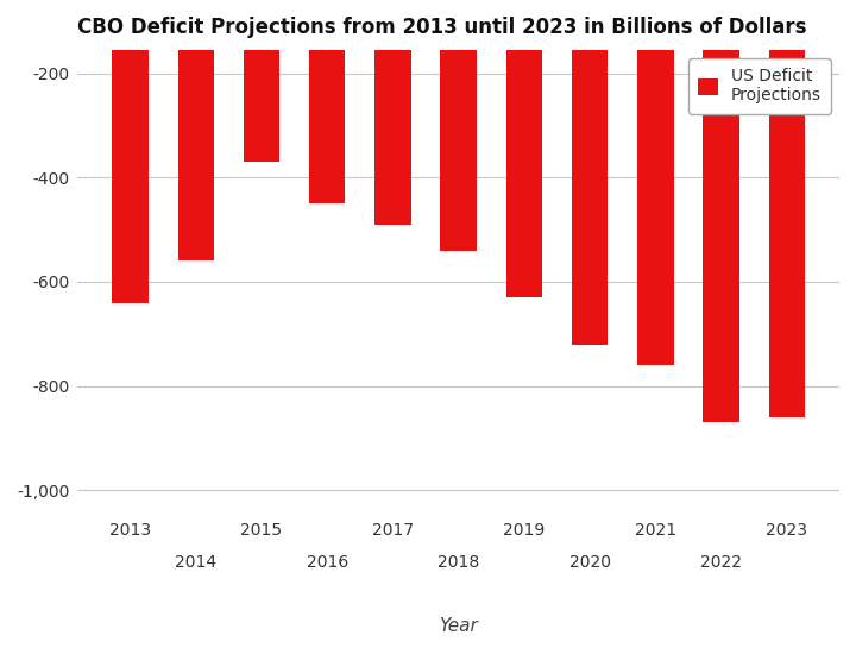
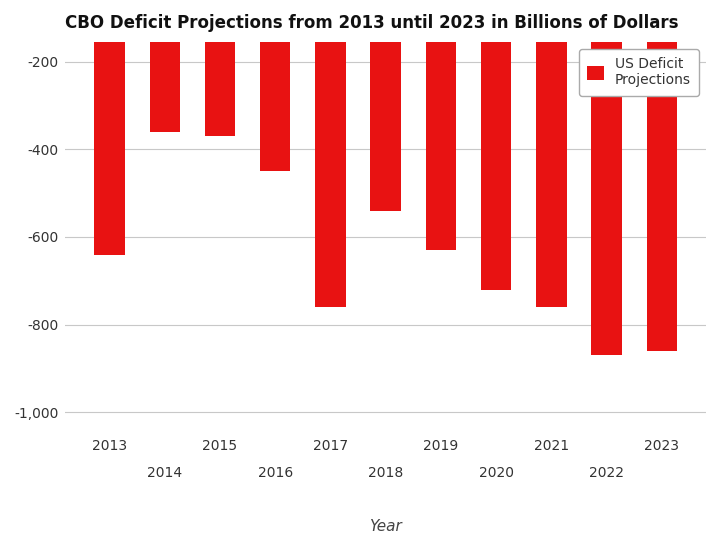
2014: -560 -> -360
2017: -490 -> -760
